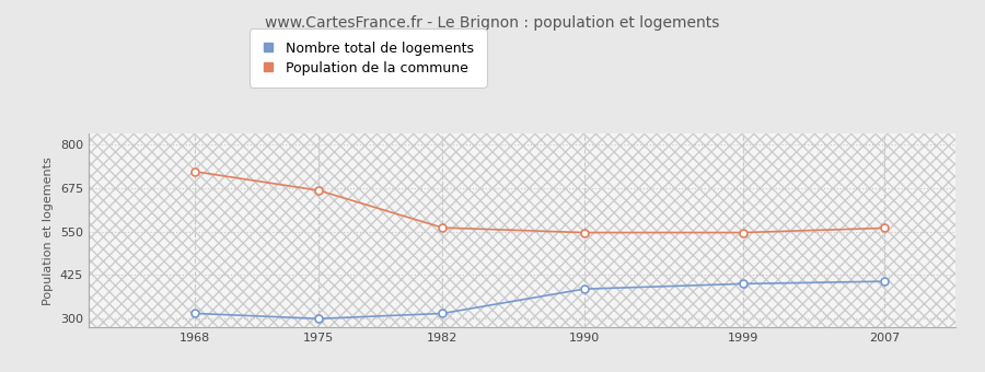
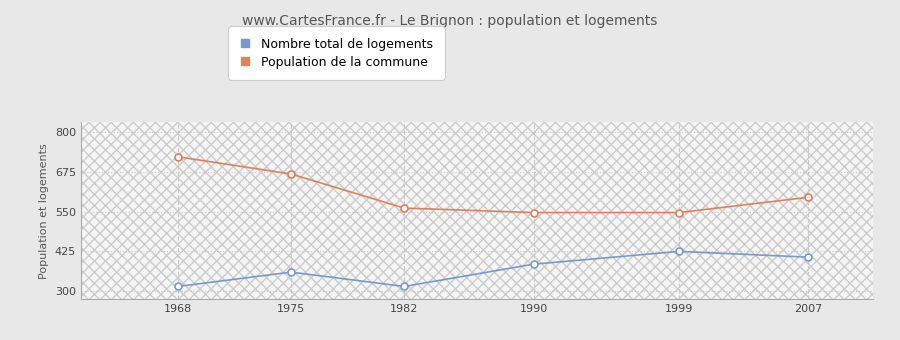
Nombre total de logements/1975: 300 -> 360
Nombre total de logements/1999: 400 -> 425
Population de la commune/2007: 560 -> 595
